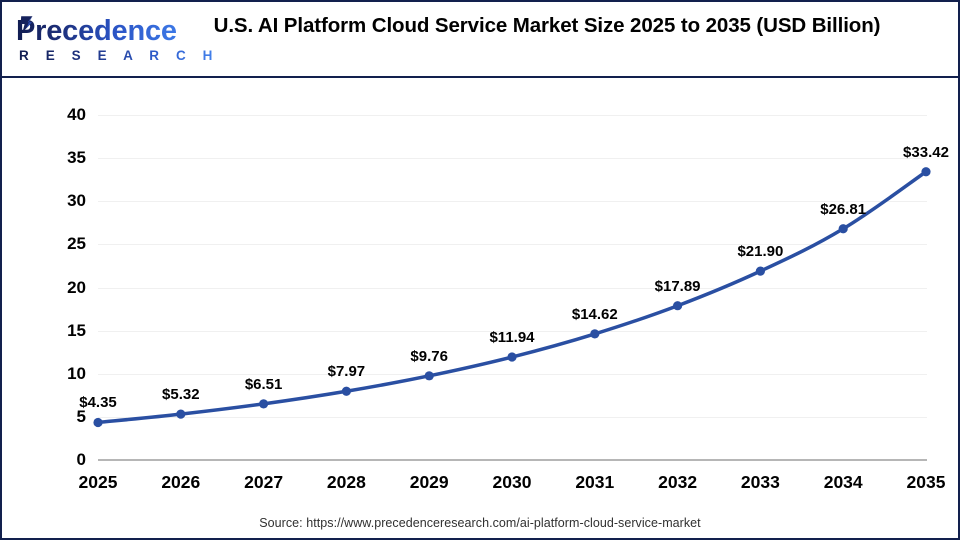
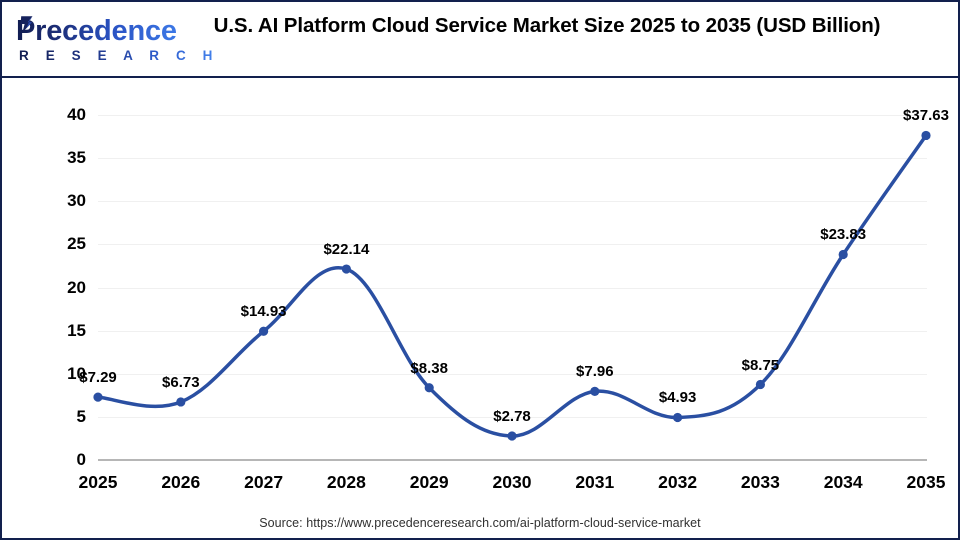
2025: $4.35 -> $7.29
2026: $5.32 -> $6.73
2027: $6.51 -> $14.93
2028: $7.97 -> $22.14
2029: $9.76 -> $8.38
2030: $11.94 -> $2.78
2031: $14.62 -> $7.96
2032: $17.89 -> $4.93
2033: $21.90 -> $8.75
2034: $26.81 -> $23.83
2035: $33.42 -> $37.63
